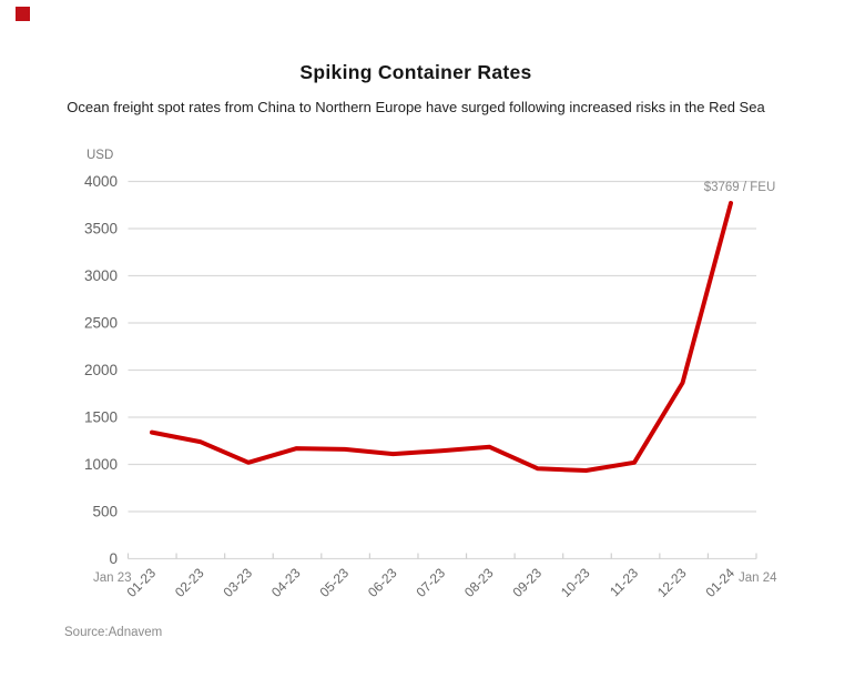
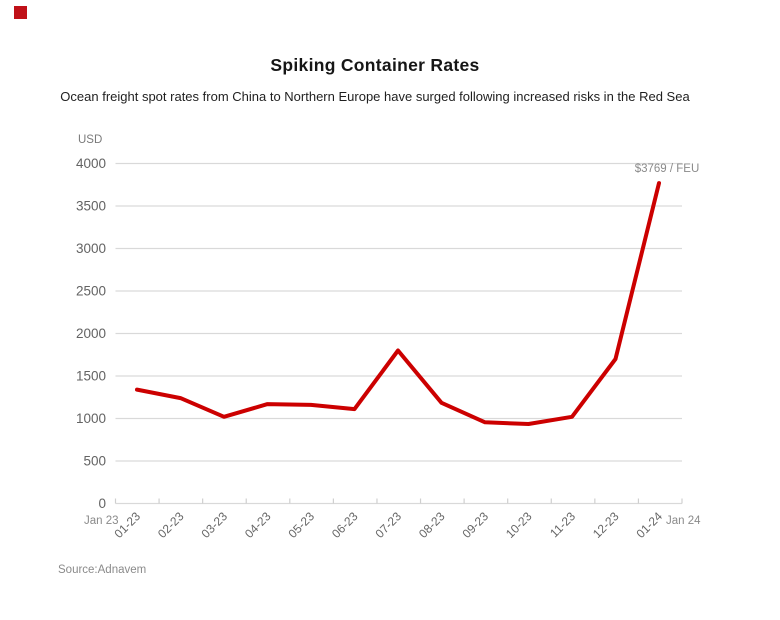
07-23: 1100 -> 1800
12-23: 1900 -> 1700
